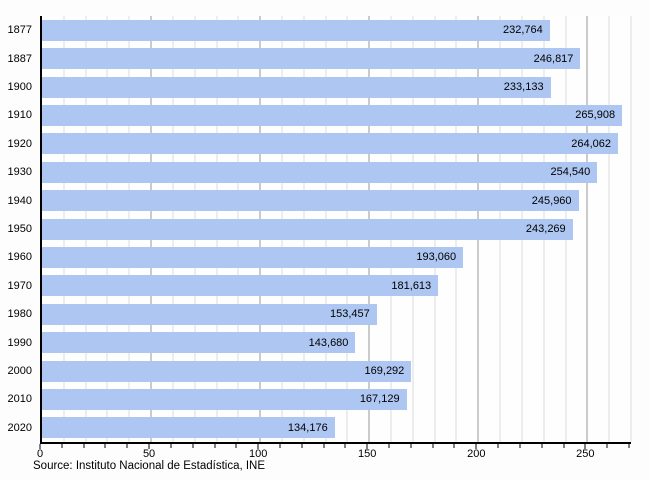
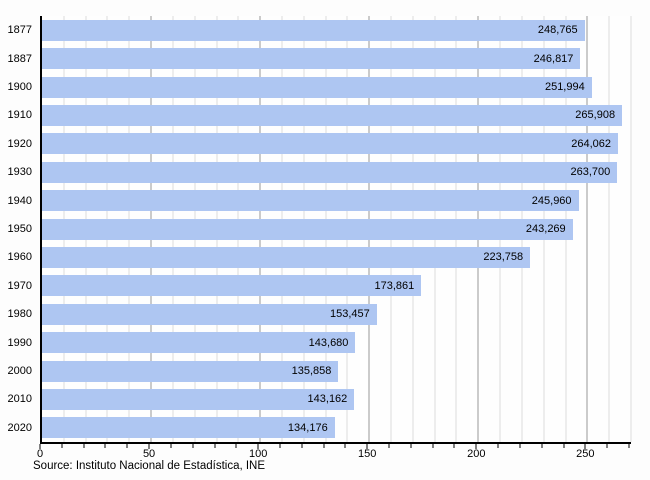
1877: 232,764 -> 248,765
1900: 233,133 -> 251,994
1930: 254,540 -> 263,700
1960: 193,060 -> 223,758
1970: 181,613 -> 173,861
2000: 169,292 -> 135,858
2010: 167,129 -> 143,162
